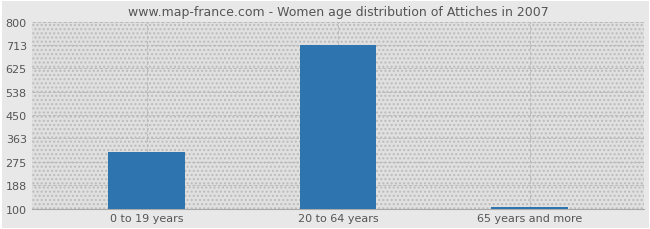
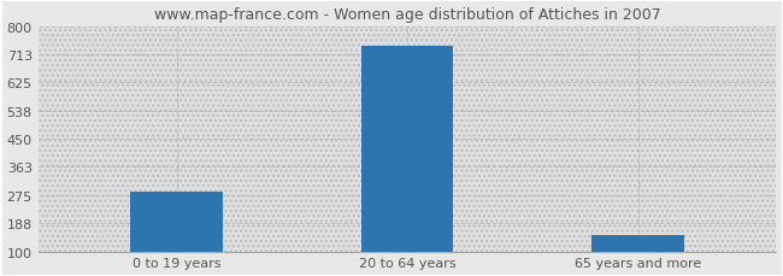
0 to 19 years: 313 -> 285
20 to 64 years: 713 -> 740
65 years and more: 107 -> 150
